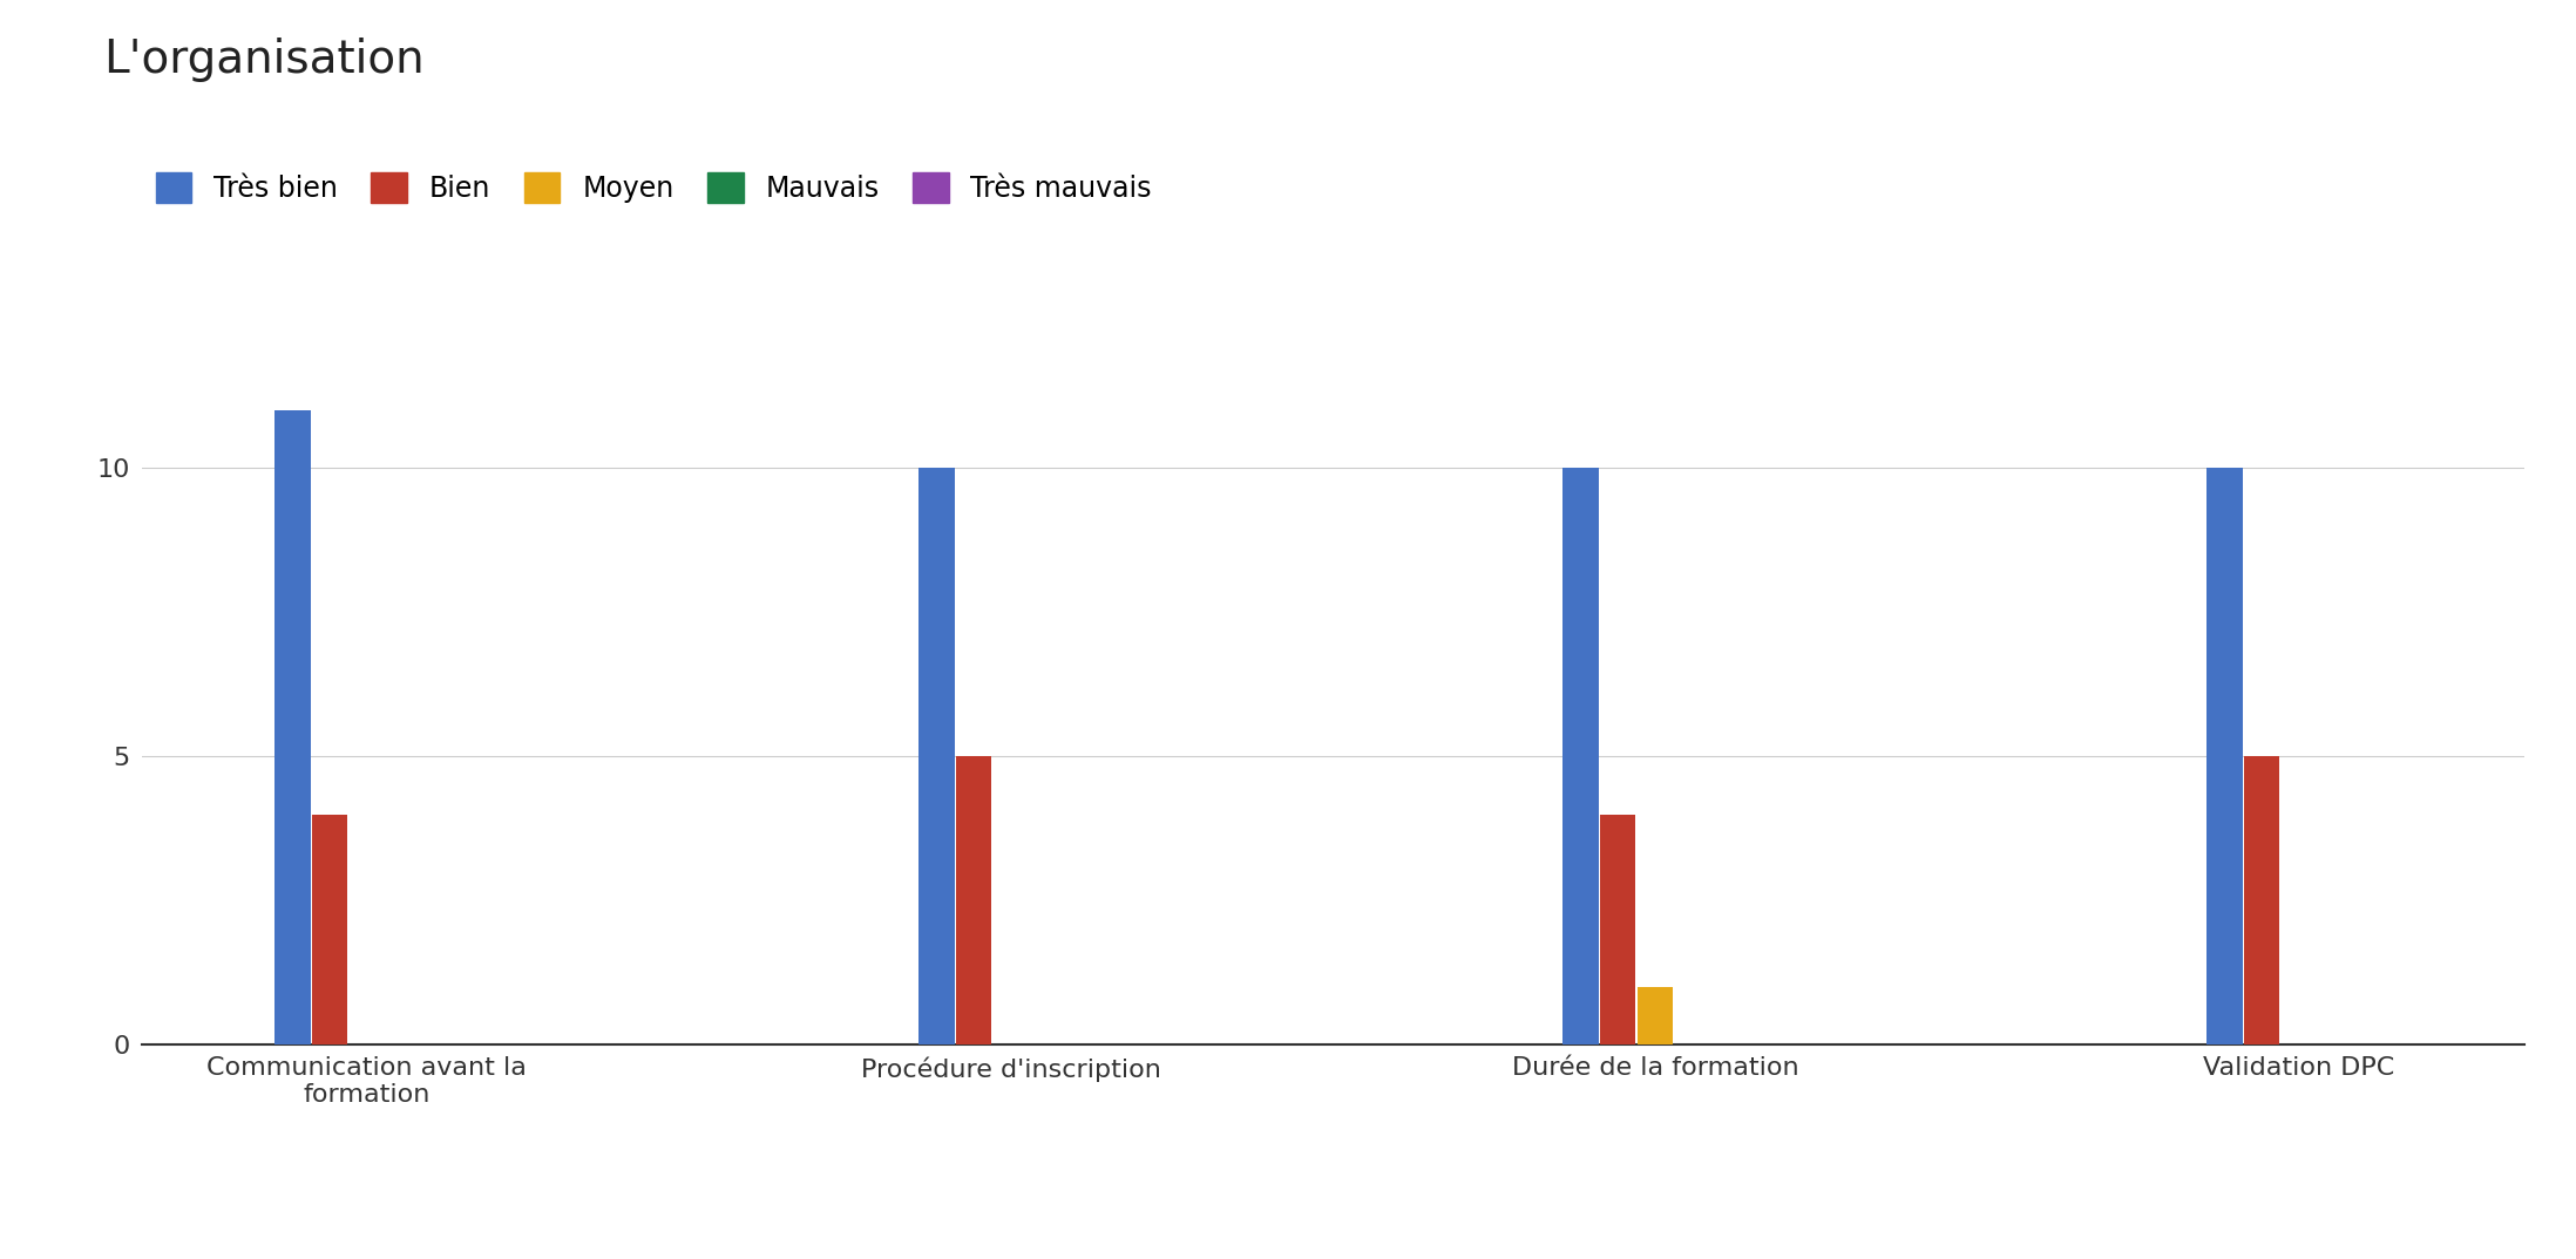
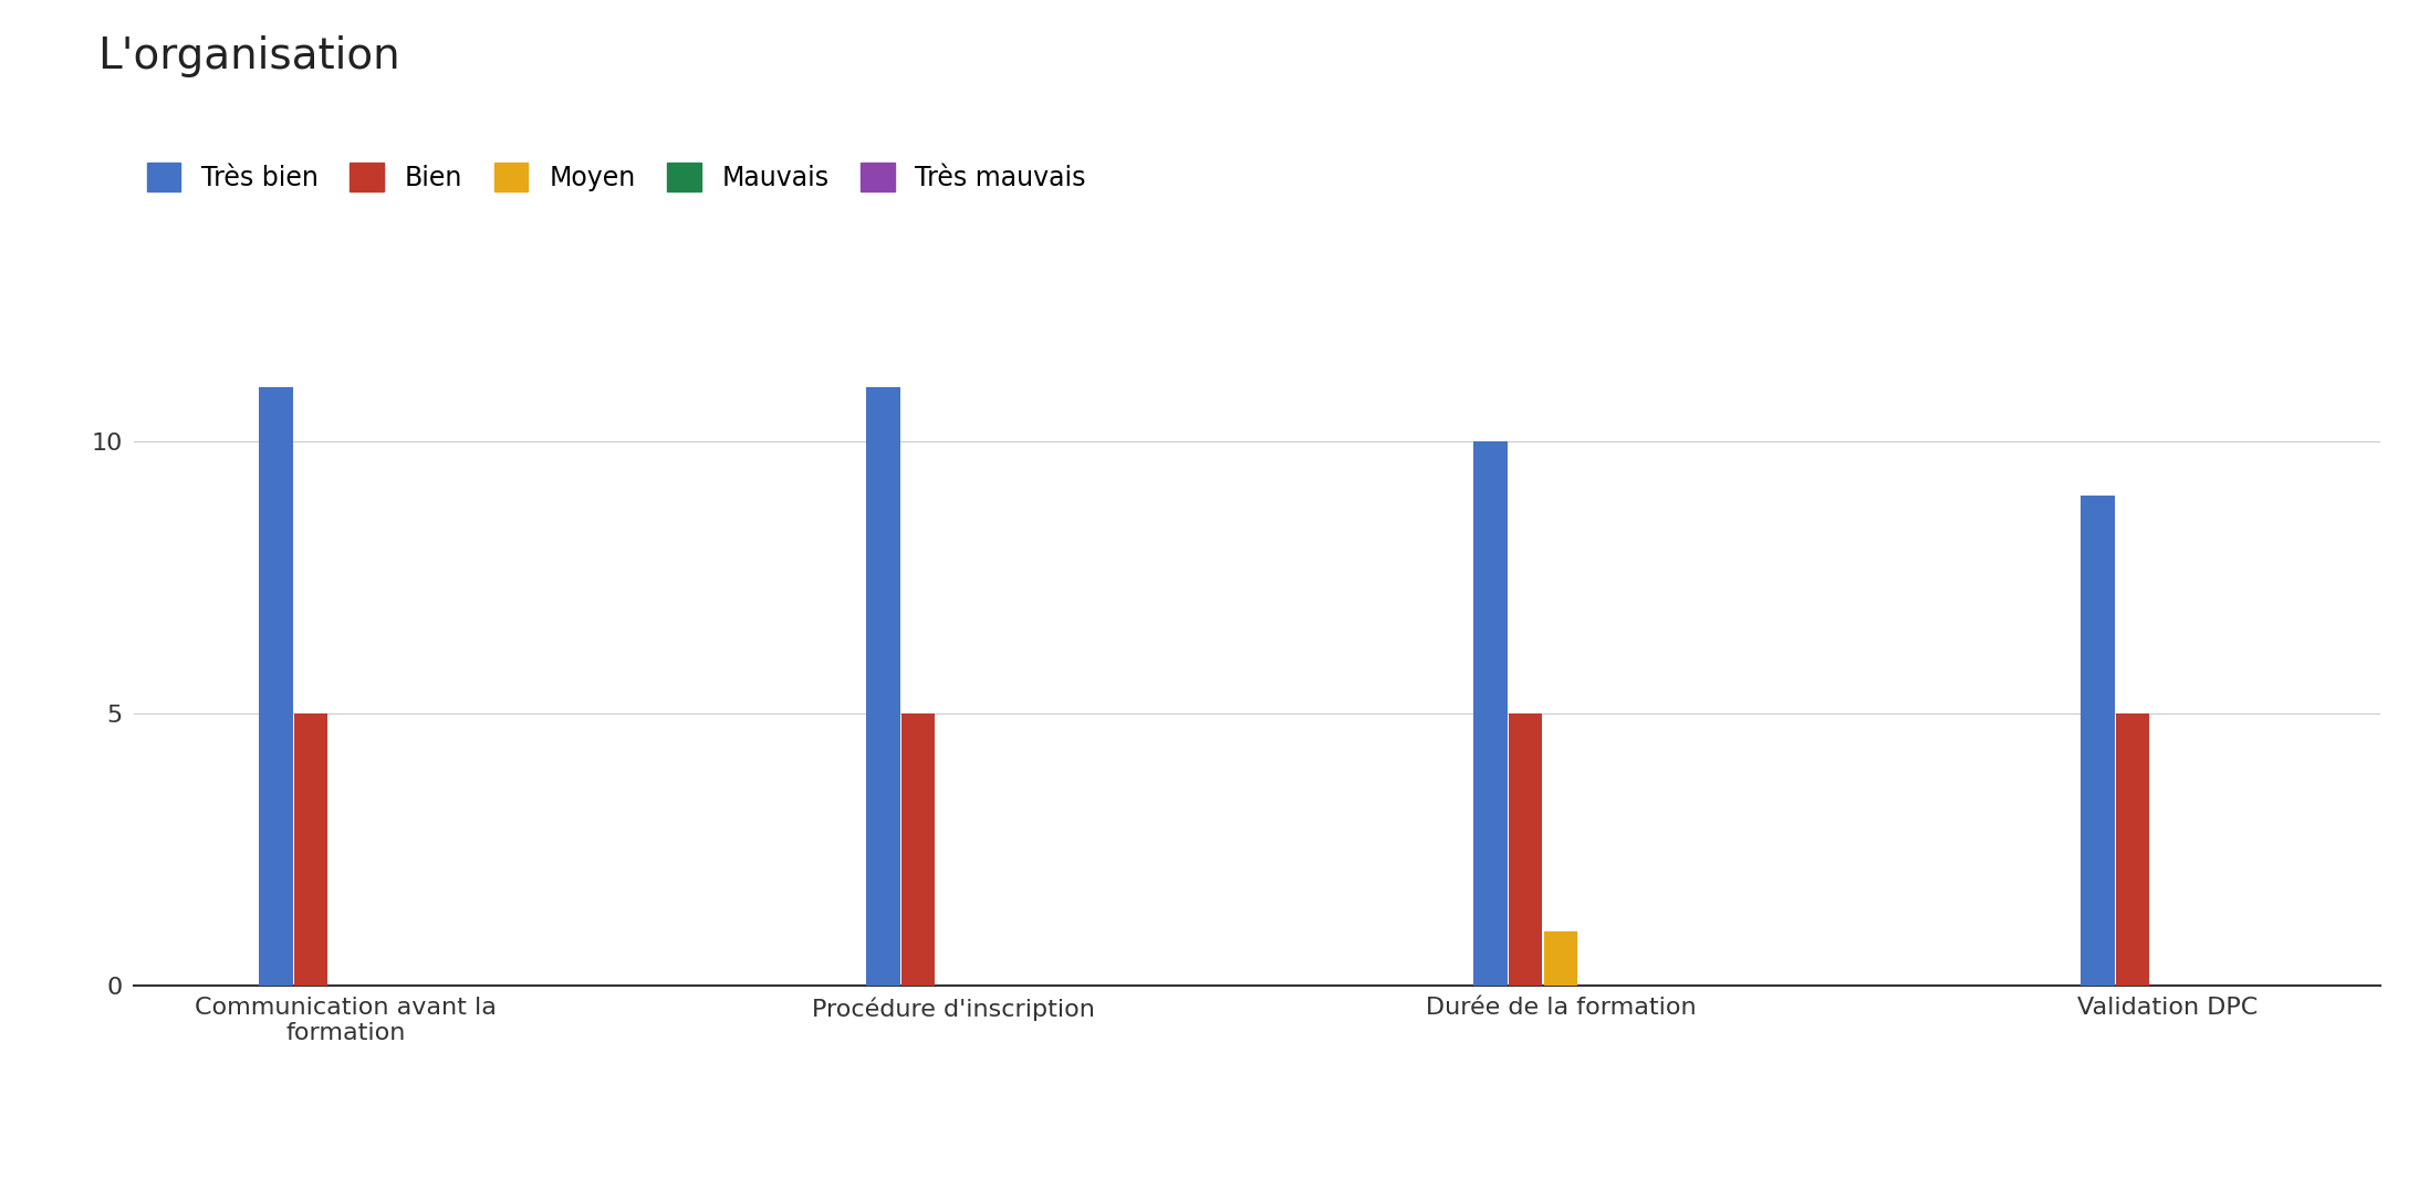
Bien/Communication avant la formation: 4 -> 5
Très bien/Procédure d'inscription: 10 -> 11
Bien/Durée de la formation: 4 -> 5
Très bien/Validation DPC: 10 -> 9
